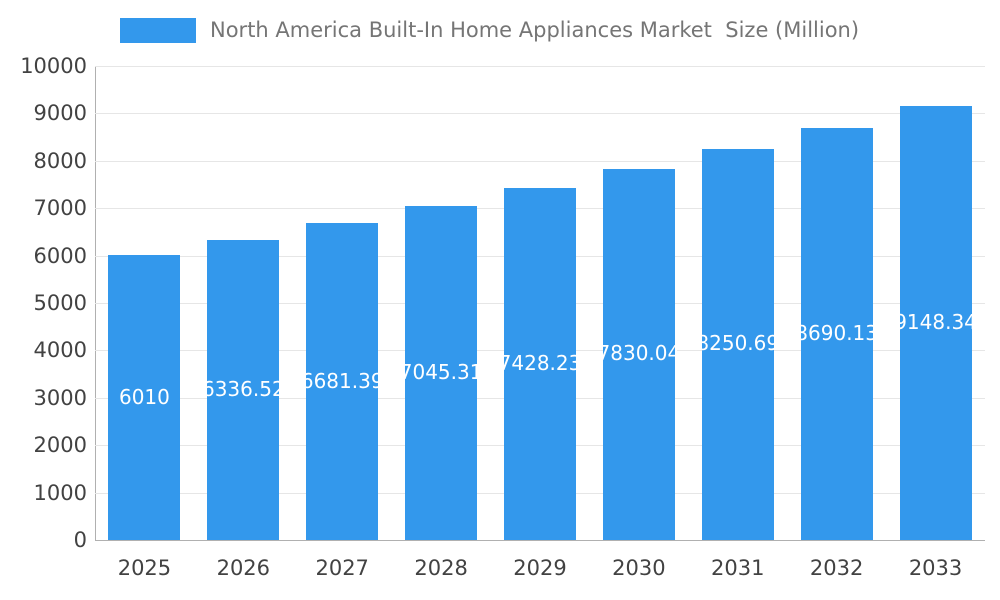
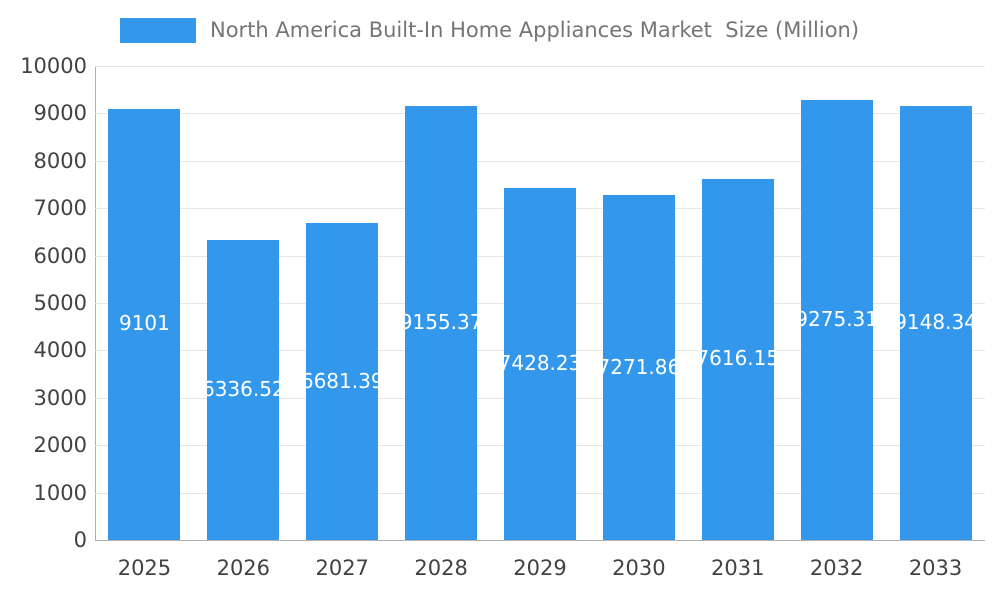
2025: 6010 -> 9101
2028: 7045.31 -> 9155.37
2030: 7830.04 -> 7271.86
2031: 8250.69 -> 7616.15
2032: 8690.13 -> 9275.31
